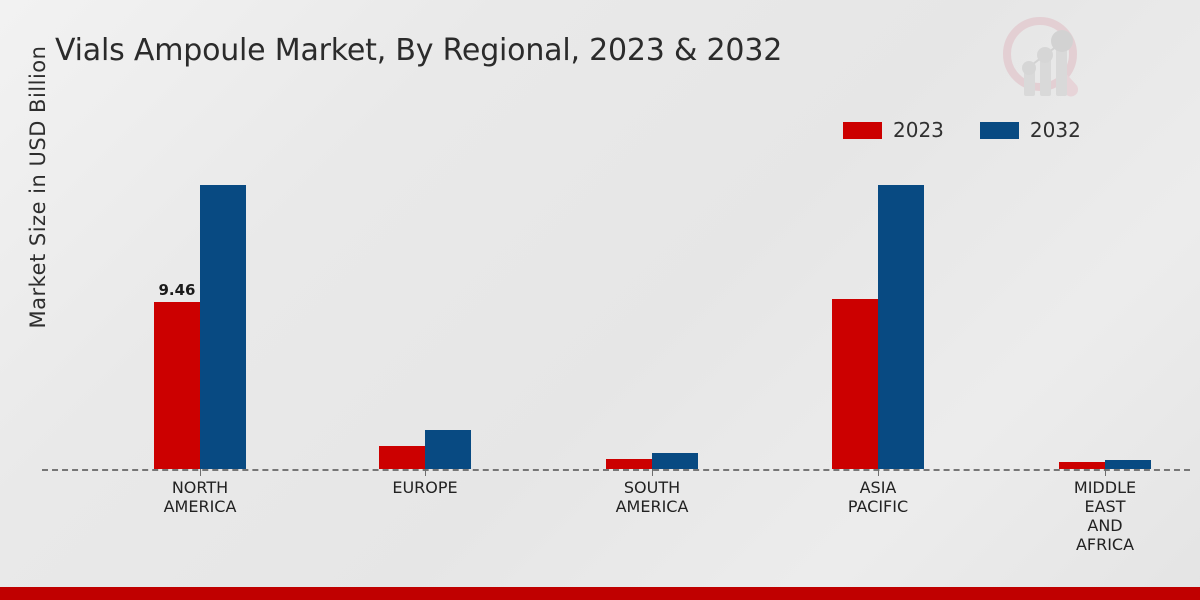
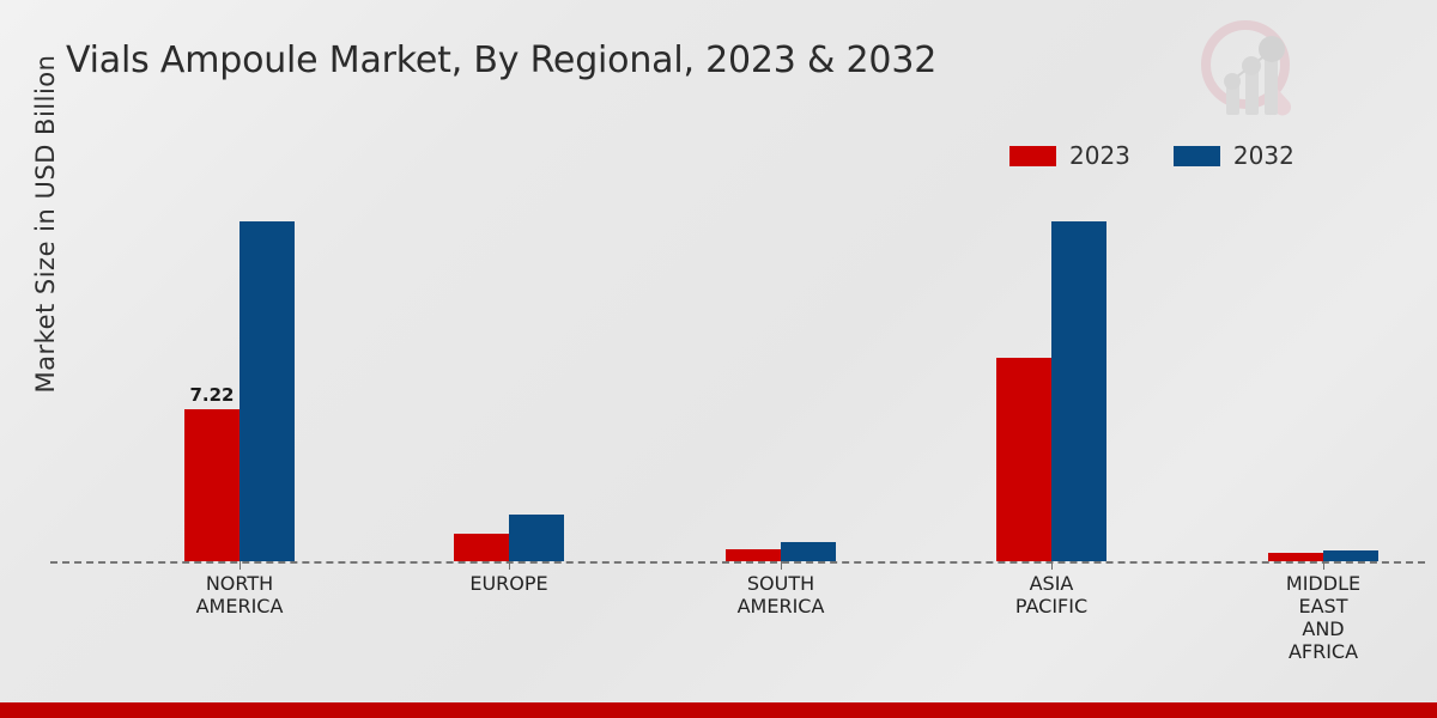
2023/NORTH AMERICA: 9.46 -> 7.22
